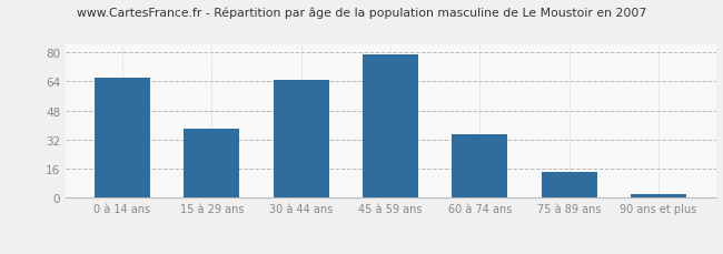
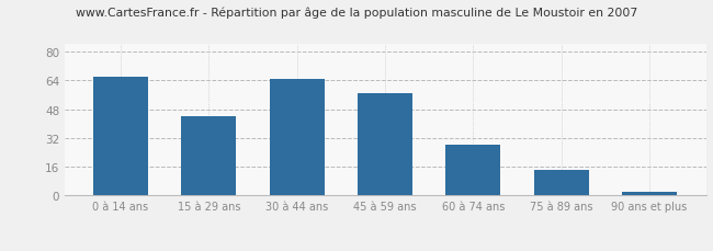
15 à 29 ans: 38 -> 44
45 à 59 ans: 79 -> 57
60 à 74 ans: 35 -> 28
